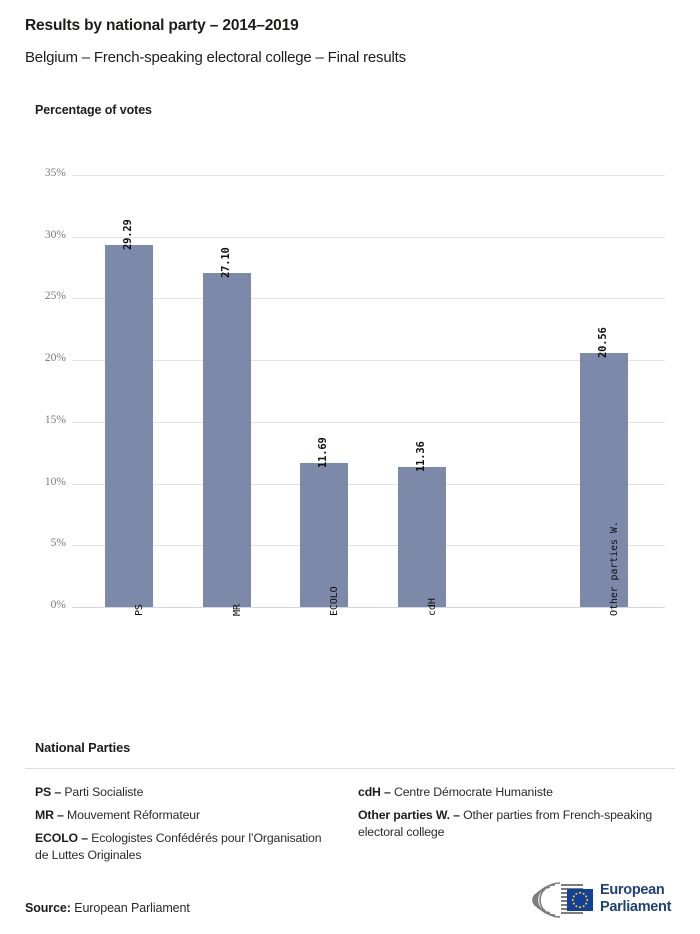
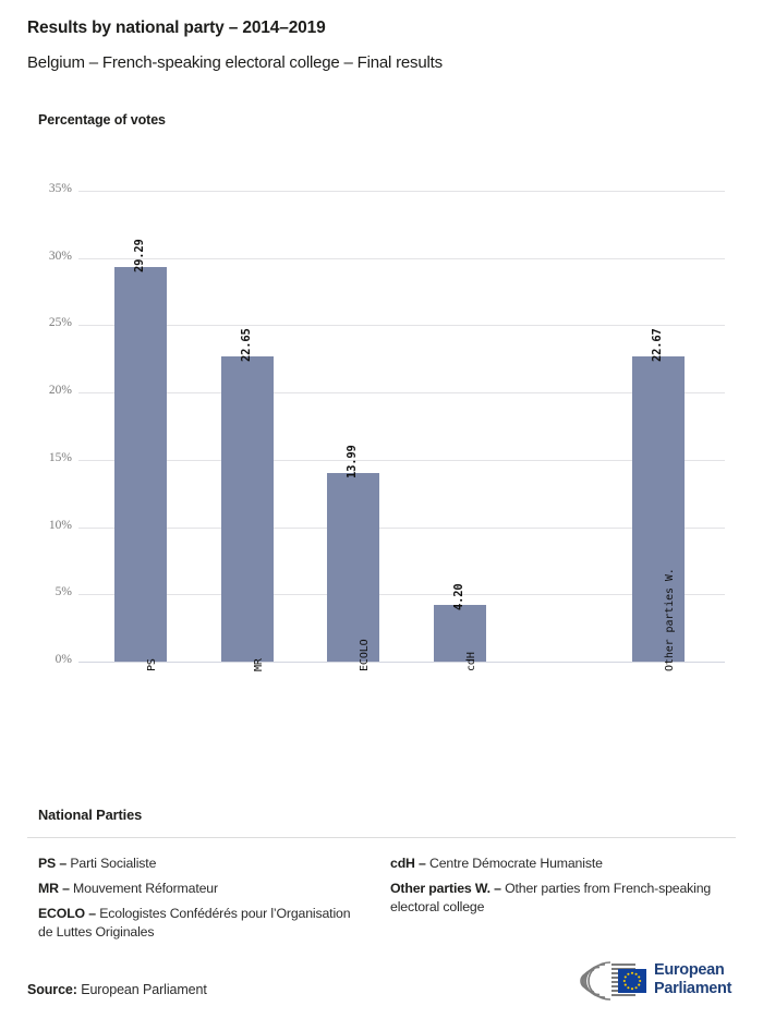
MR: 27.10 -> 22.65
ECOLO: 11.69 -> 13.99
cdH: 11.36 -> 4.20
Other parties W.: 20.56 -> 22.67
